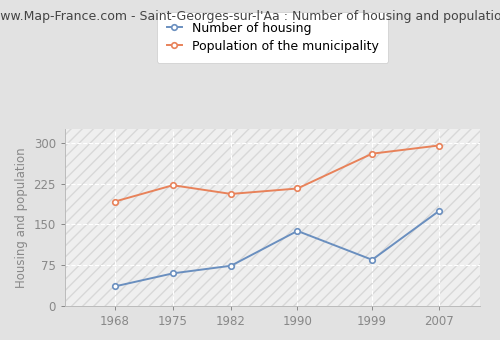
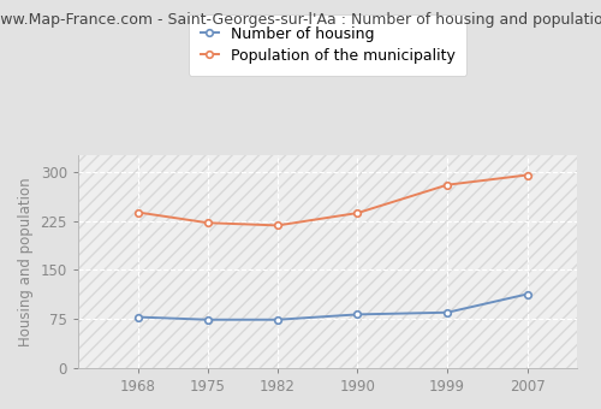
Number of housing/1968: 36 -> 78
Population of the municipality/1968: 192 -> 238
Number of housing/1975: 60 -> 74
Population of the municipality/1982: 206 -> 218
Number of housing/1990: 138 -> 82
Population of the municipality/1990: 216 -> 237
Number of housing/2007: 174 -> 113
